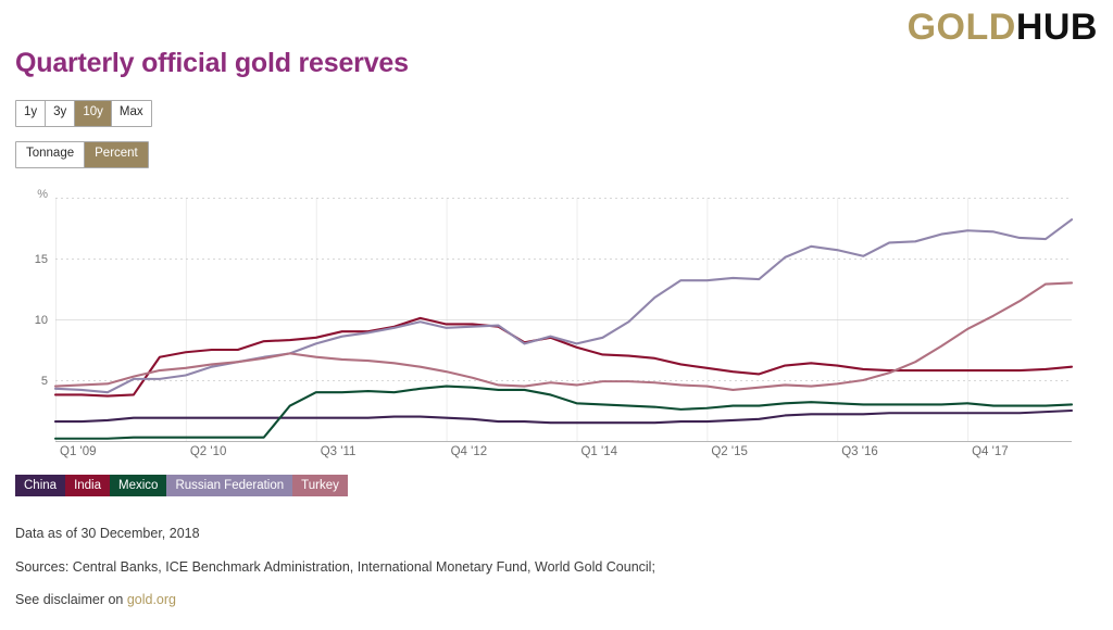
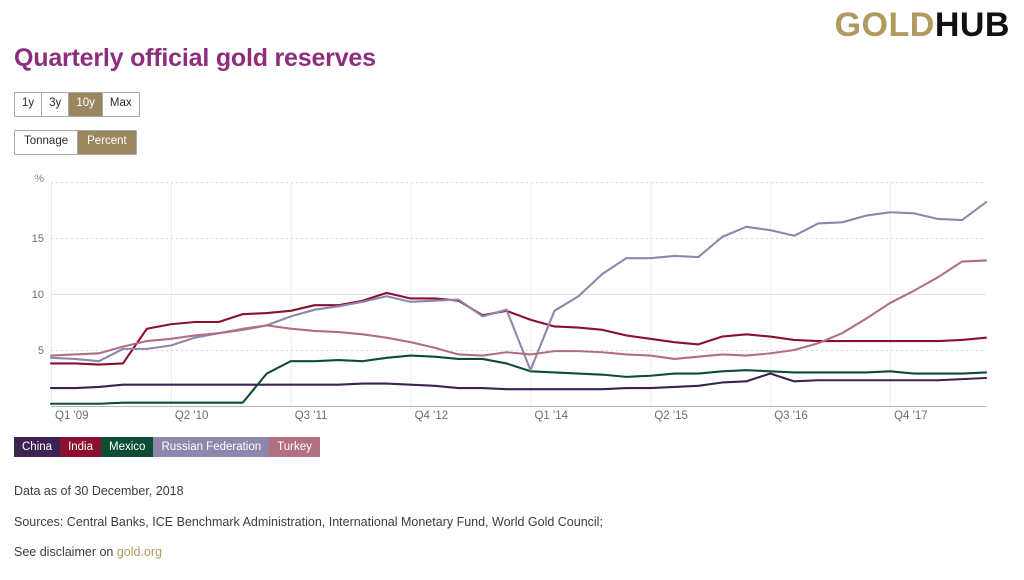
Russian Federation/Q1 '14: 8.0 -> 3.2
China/Q3 '16: 2.2 -> 2.9
